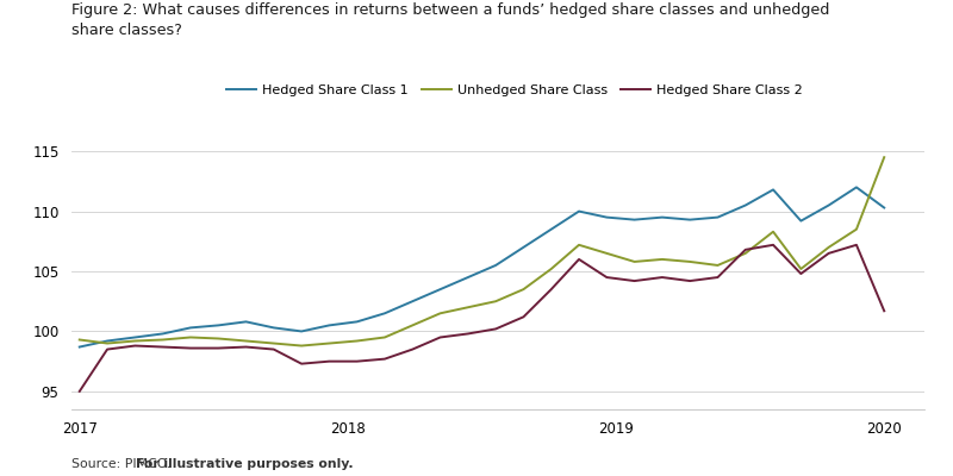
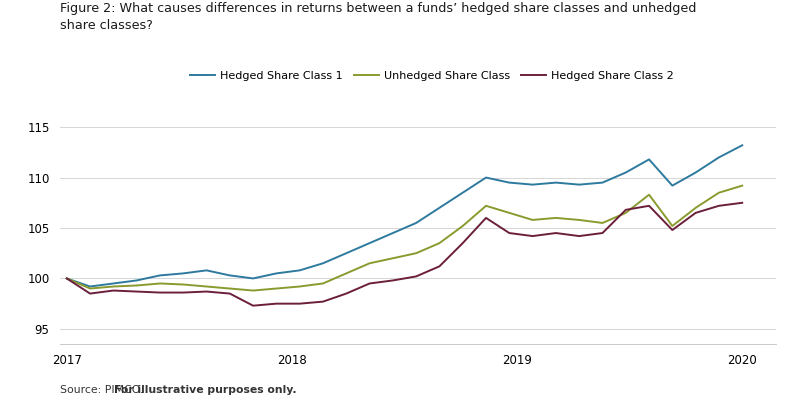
Hedged Share Class 1/2017: 98.7 -> 100.0
Unhedged Share Class/2017: 99.3 -> 100.0
Hedged Share Class 2/2017: 95.0 -> 100.0
Hedged Share Class 1/2020: 110.3 -> 113.2
Unhedged Share Class/2020: 114.5 -> 109.2
Hedged Share Class 2/2020: 101.7 -> 107.5
